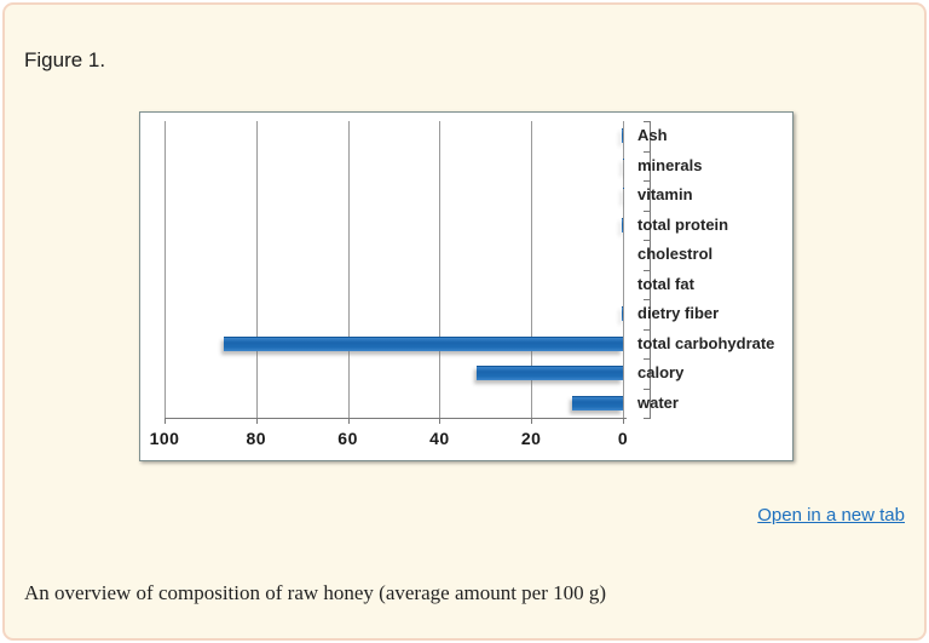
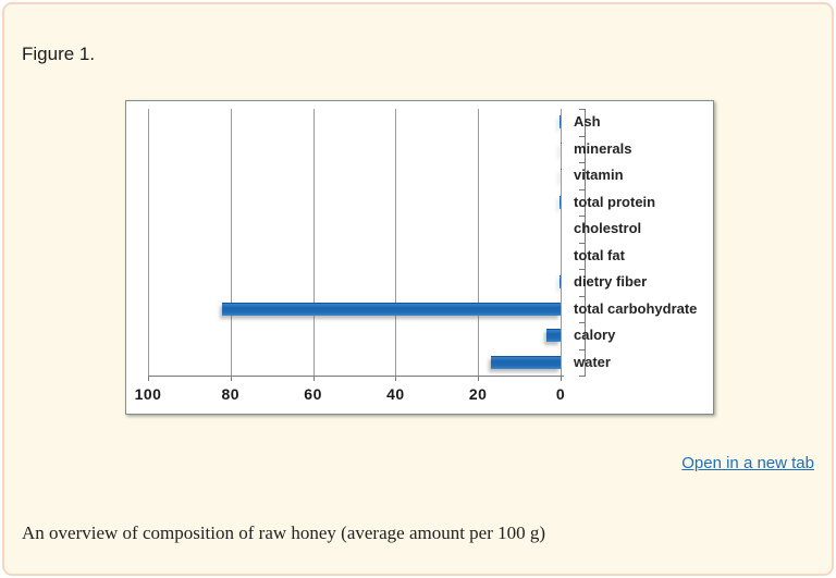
total carbohydrate: 87 -> 82
calory: 32 -> 4
water: 11 -> 17
